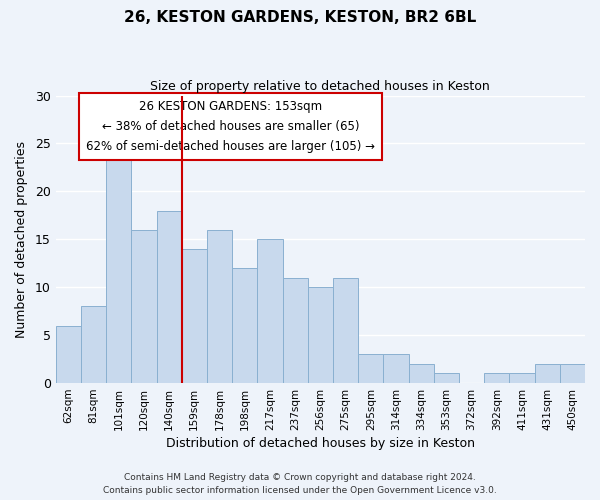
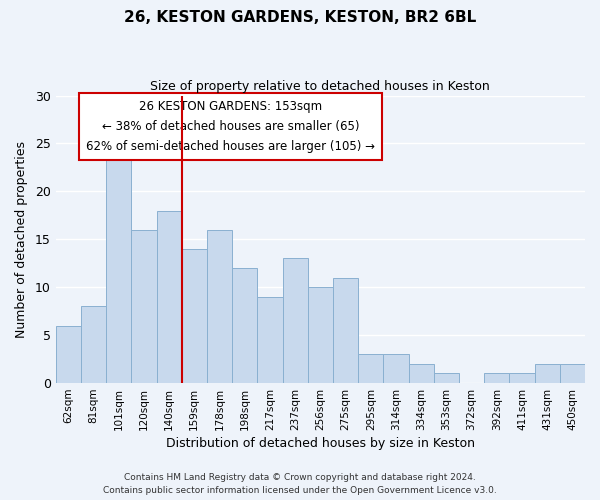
217sqm: 15 -> 9
237sqm: 11 -> 13
